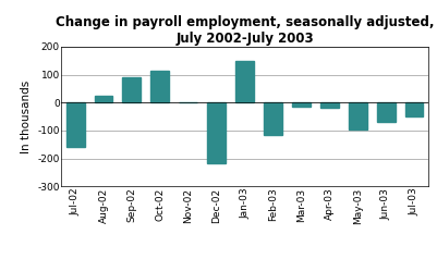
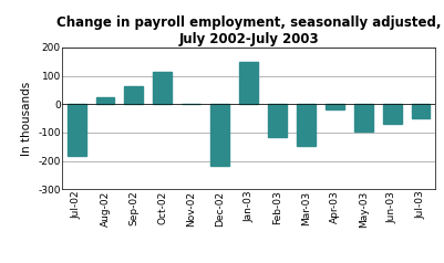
Jul-02: -160 -> -180
Sep-02: 90 -> 65
Mar-03: -15 -> -145
